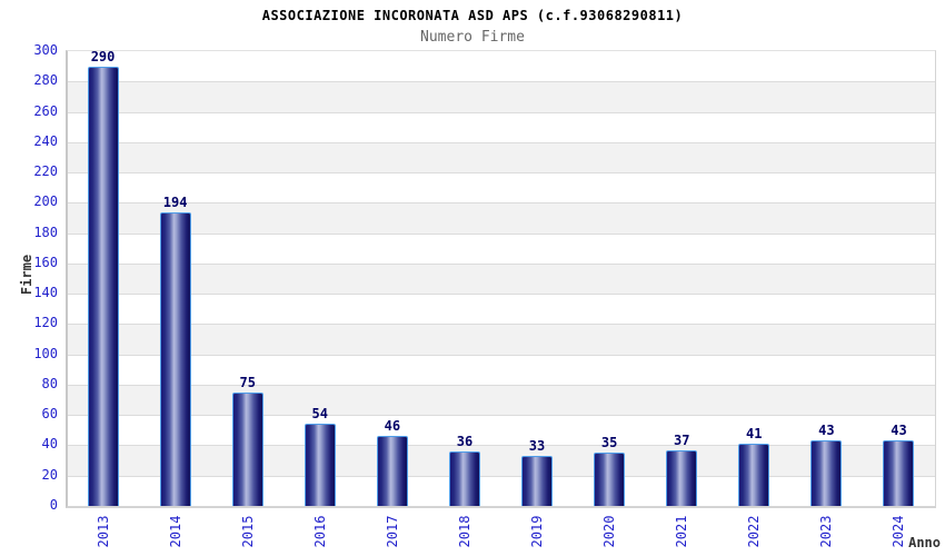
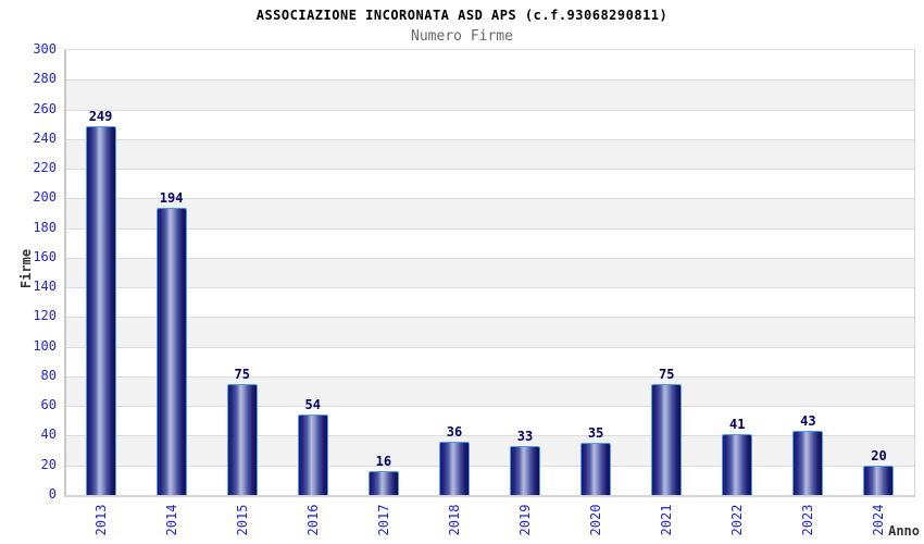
2013: 290 -> 249
2017: 46 -> 16
2021: 37 -> 75
2024: 43 -> 20
